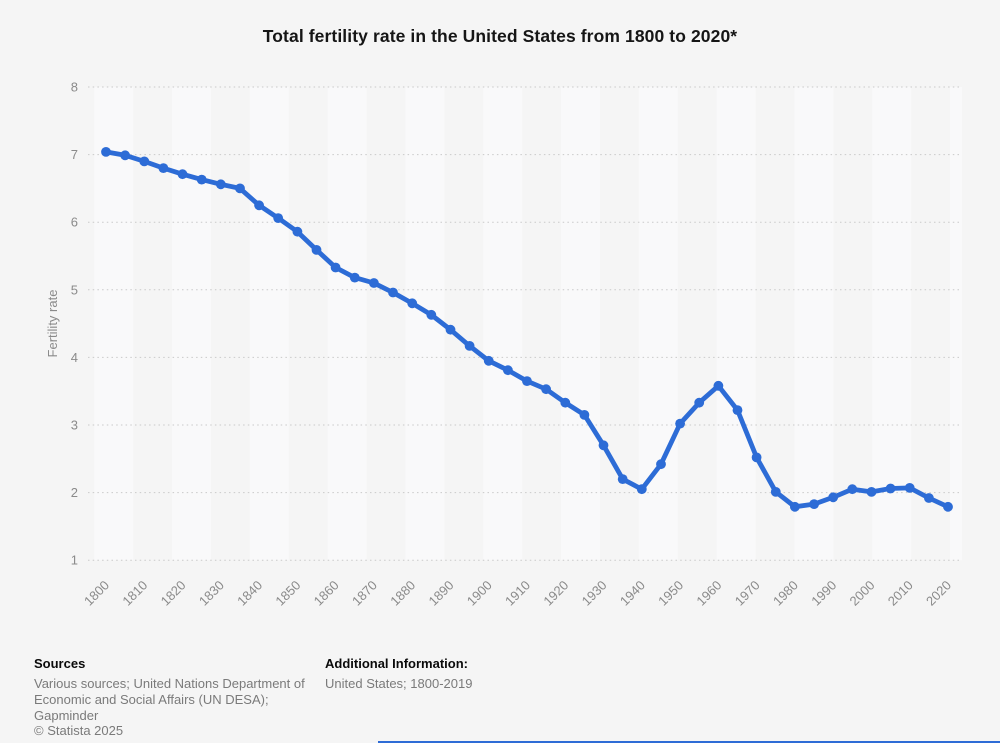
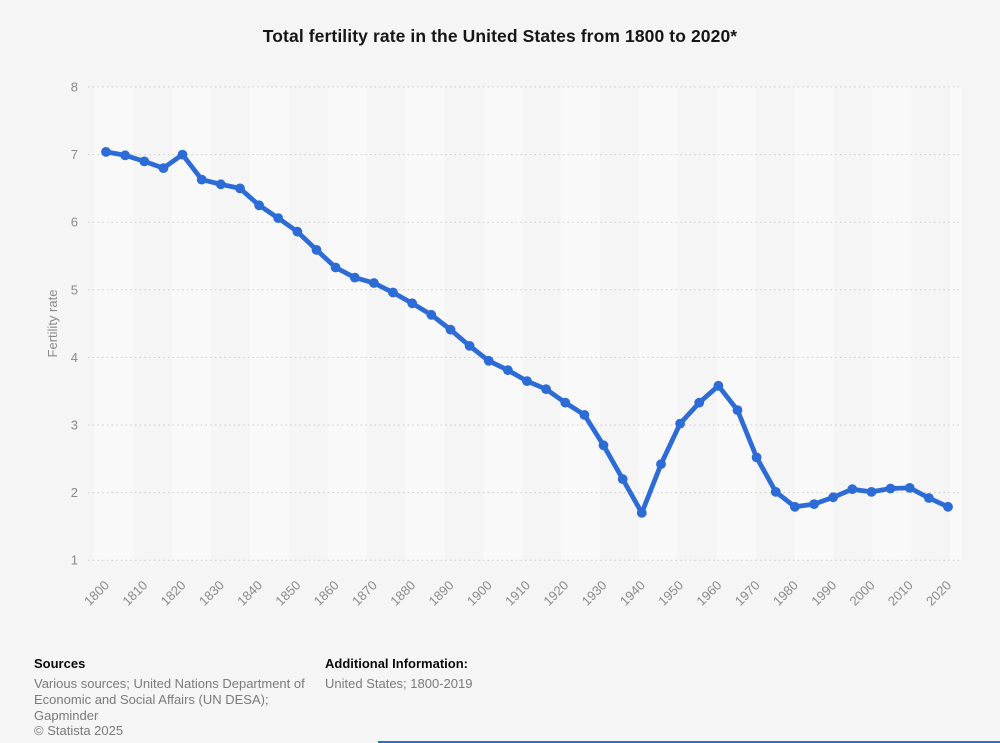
1820: 6.7 -> 7.0
1940: 2.0 -> 1.7
